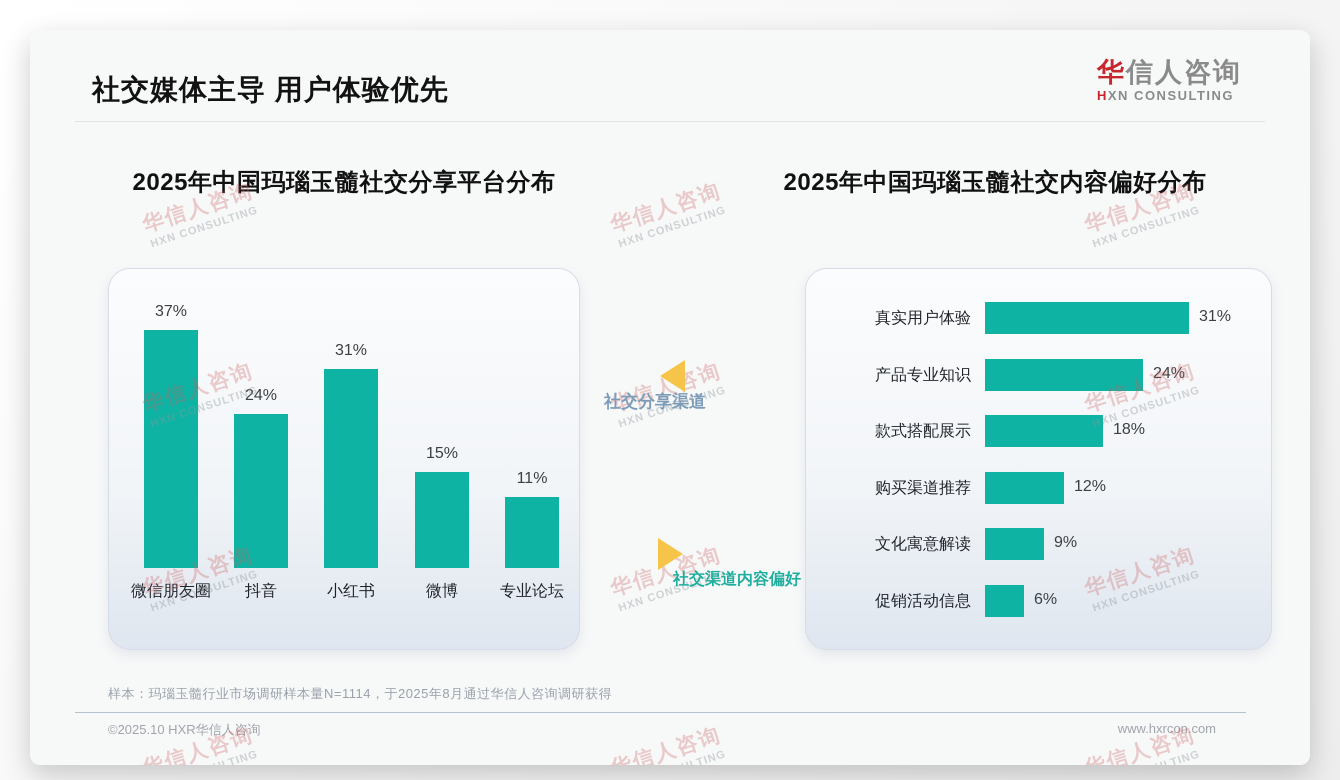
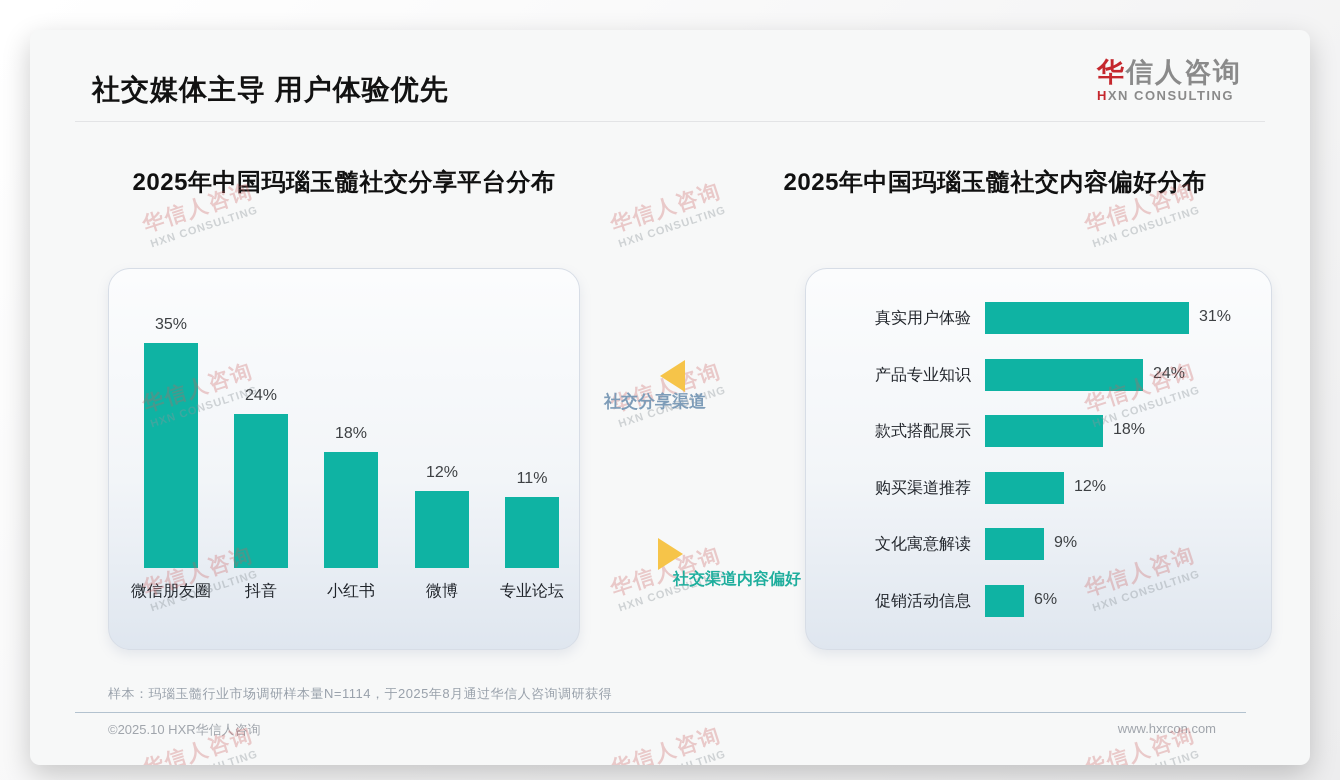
2025年中国玛瑙玉髓社交分享平台分布/微信朋友圈: 37% -> 35%
2025年中国玛瑙玉髓社交分享平台分布/小红书: 31% -> 18%
2025年中国玛瑙玉髓社交分享平台分布/微博: 15% -> 12%
